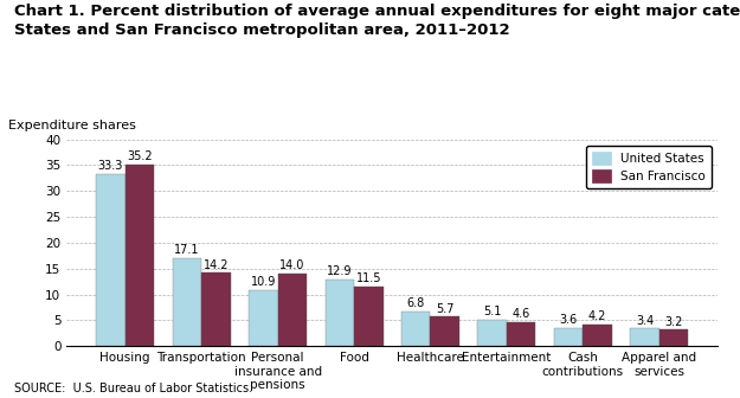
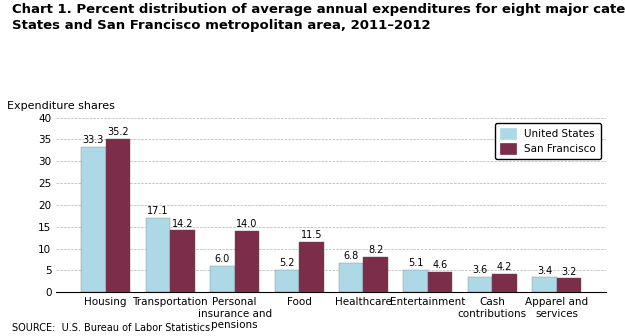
United States/Personal insurance and pensions: 10.9 -> 6.0
United States/Food: 12.9 -> 5.2
San Francisco/Healthcare: 5.7 -> 8.2
